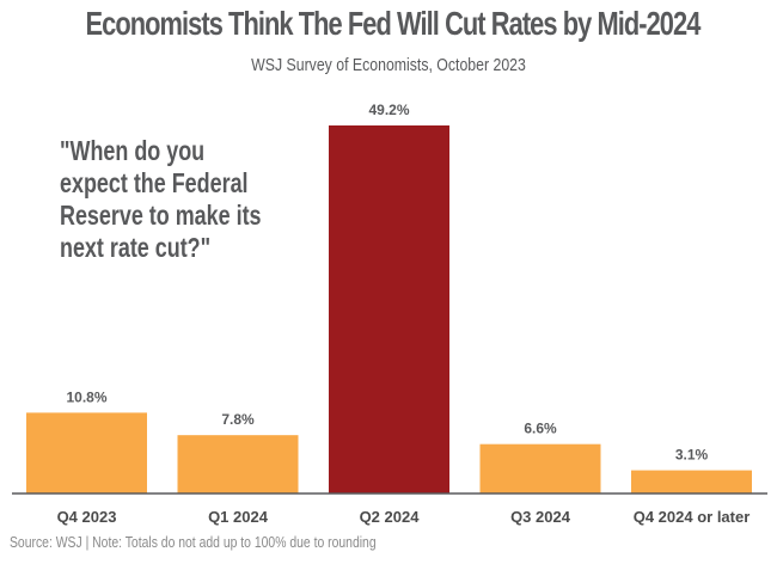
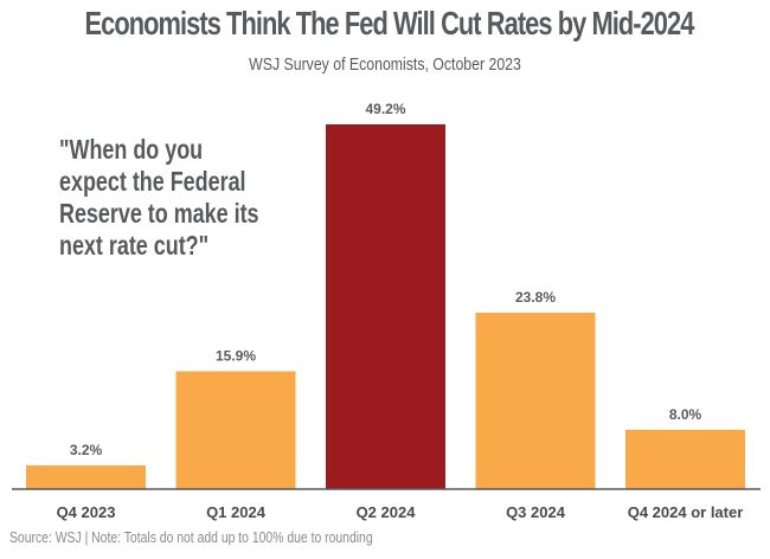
Q4 2023: 10.8% -> 3.2%
Q1 2024: 7.8% -> 15.9%
Q3 2024: 6.6% -> 23.8%
Q4 2024 or later: 3.1% -> 8.0%
